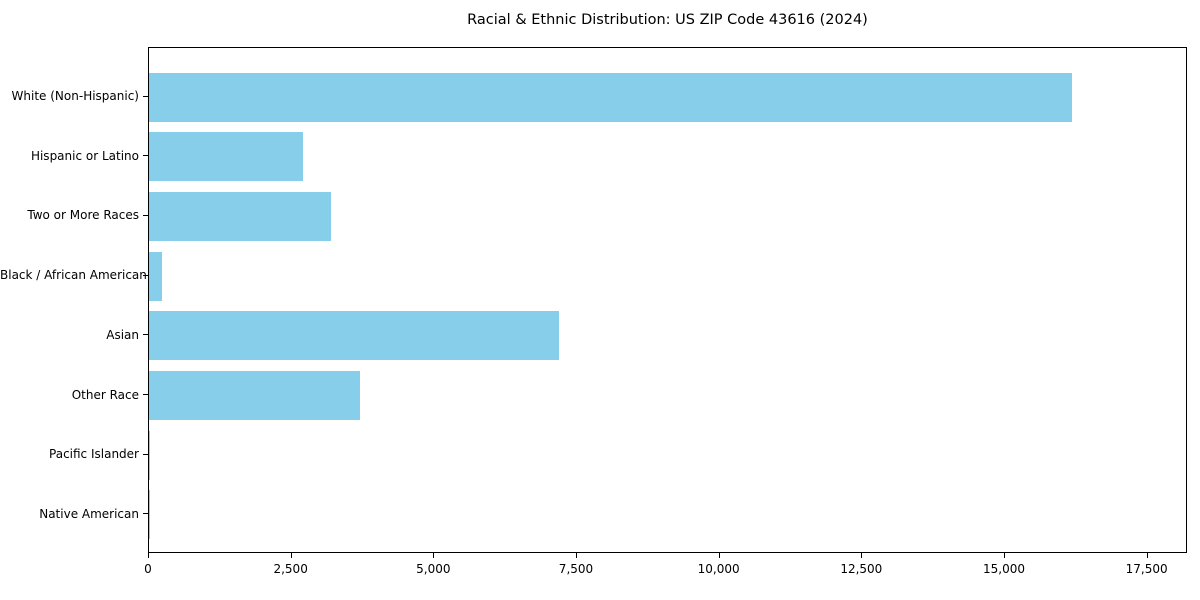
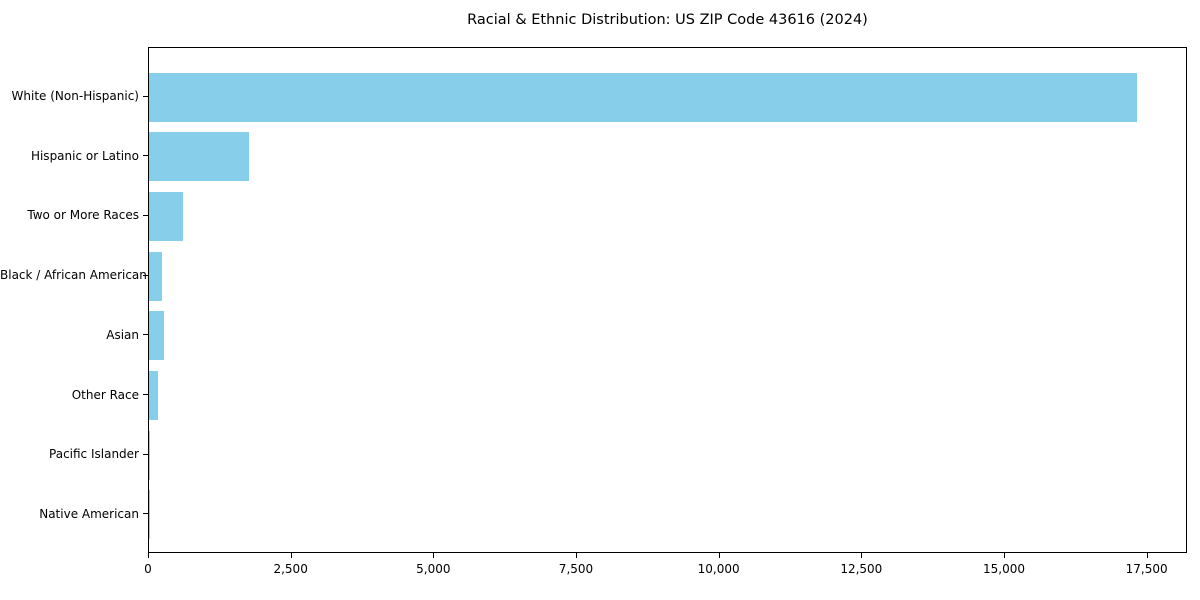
White (Non-Hispanic): 16200 -> 17300
Hispanic or Latino: 2700 -> 1800
Two or More Races: 3200 -> 600
Asian: 7200 -> 300
Other Race: 3700 -> 200
